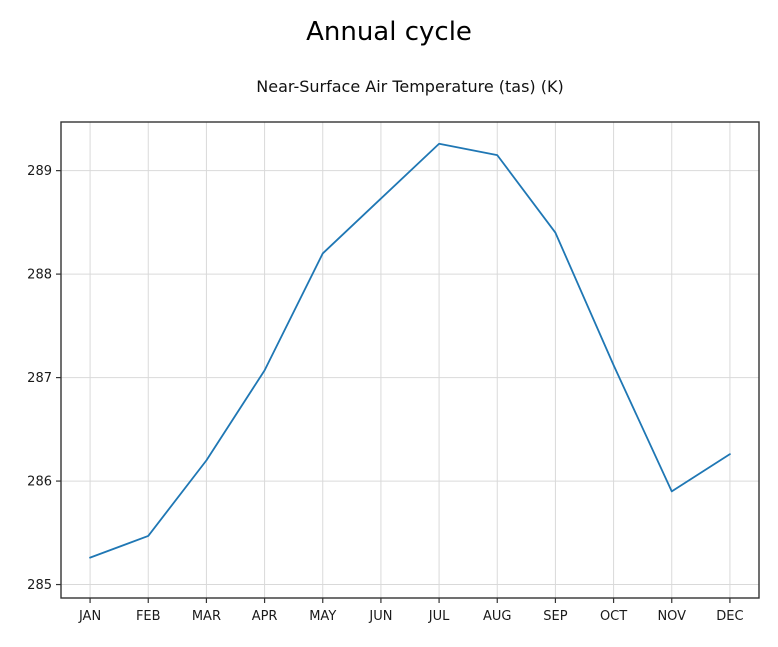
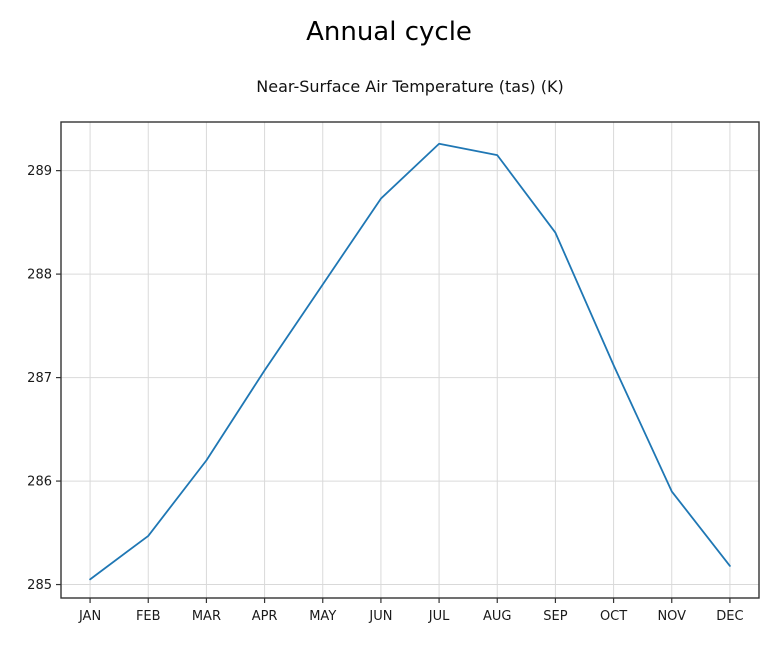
JAN: 285.26 -> 285.05
MAY: 288.20 -> 287.90
DEC: 286.26 -> 285.18
